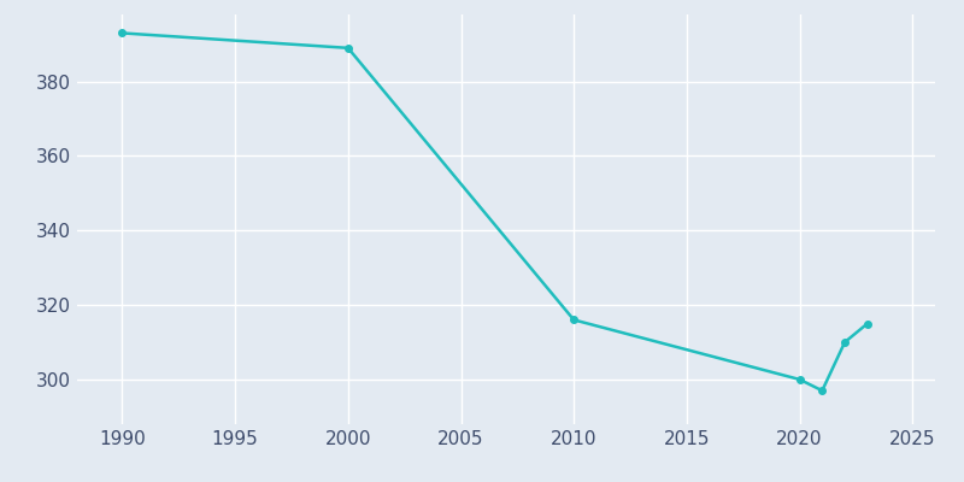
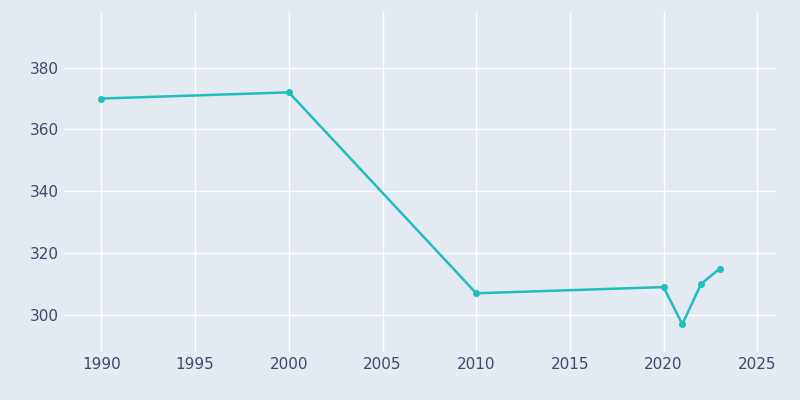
1990: 393 -> 370
2000: 389 -> 372
2010: 316 -> 307
2020: 300 -> 309
